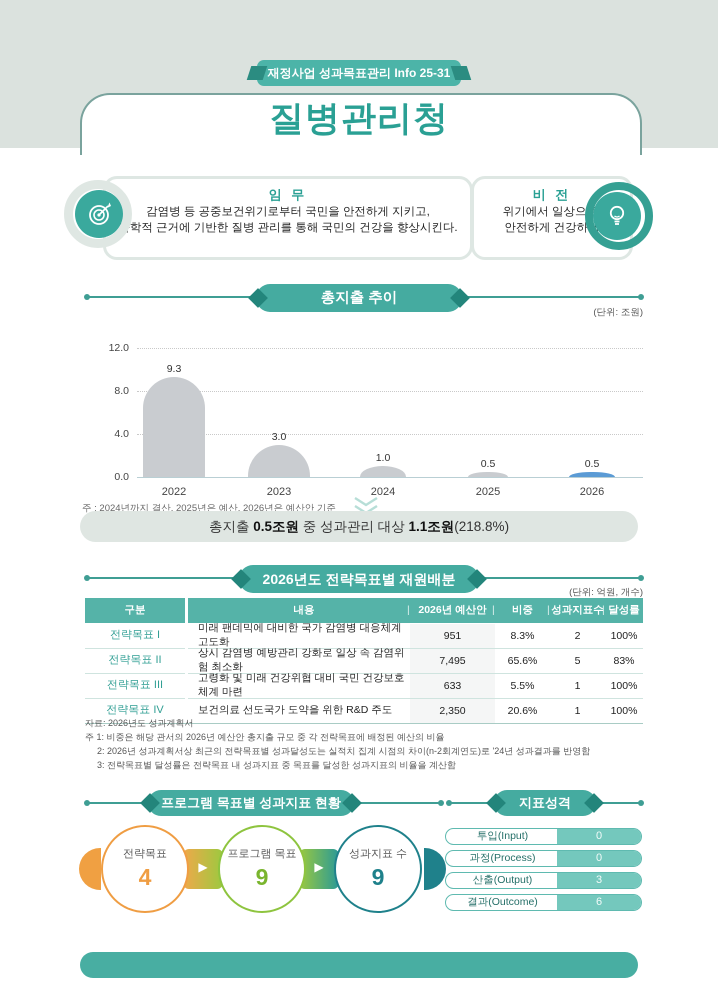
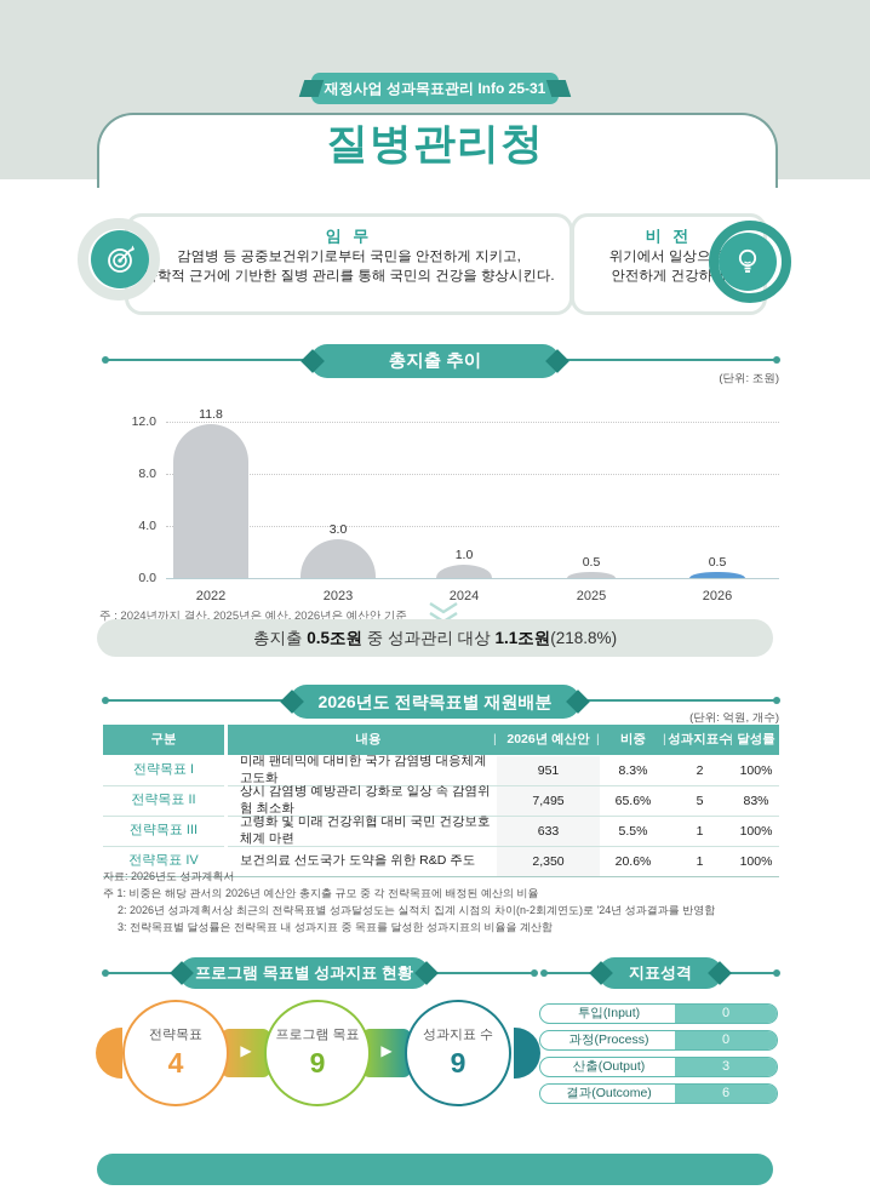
2022: 9.3 -> 11.8
